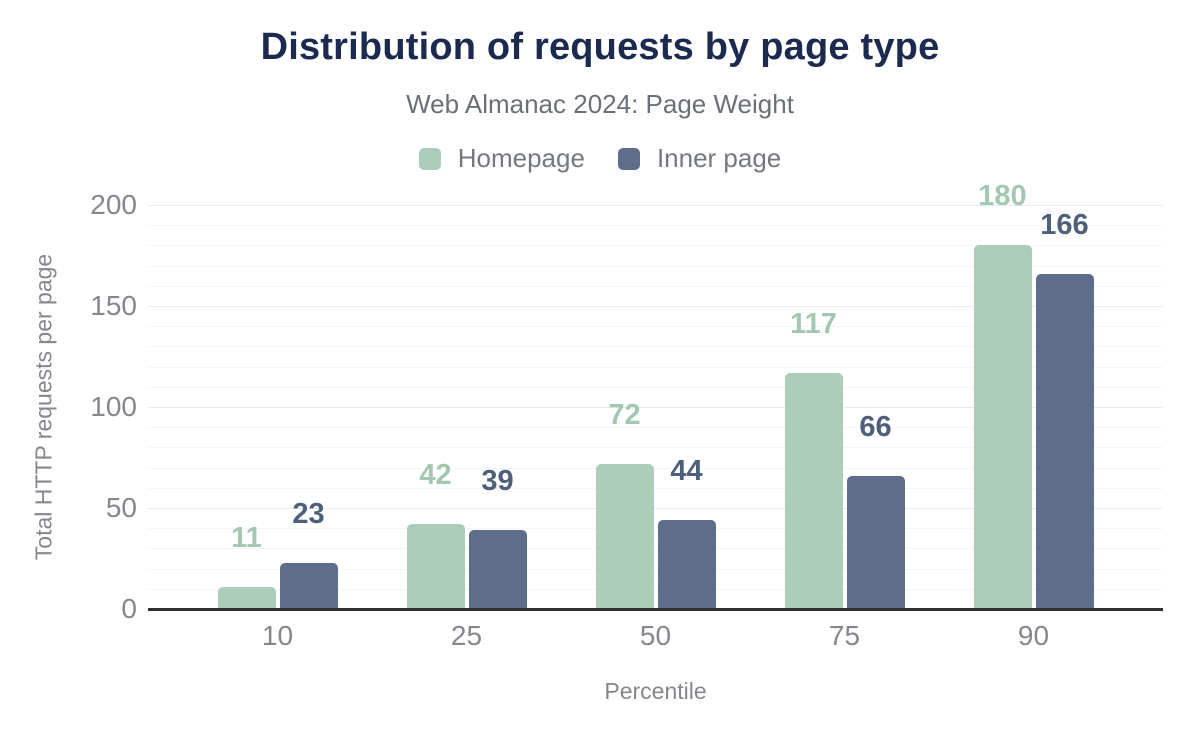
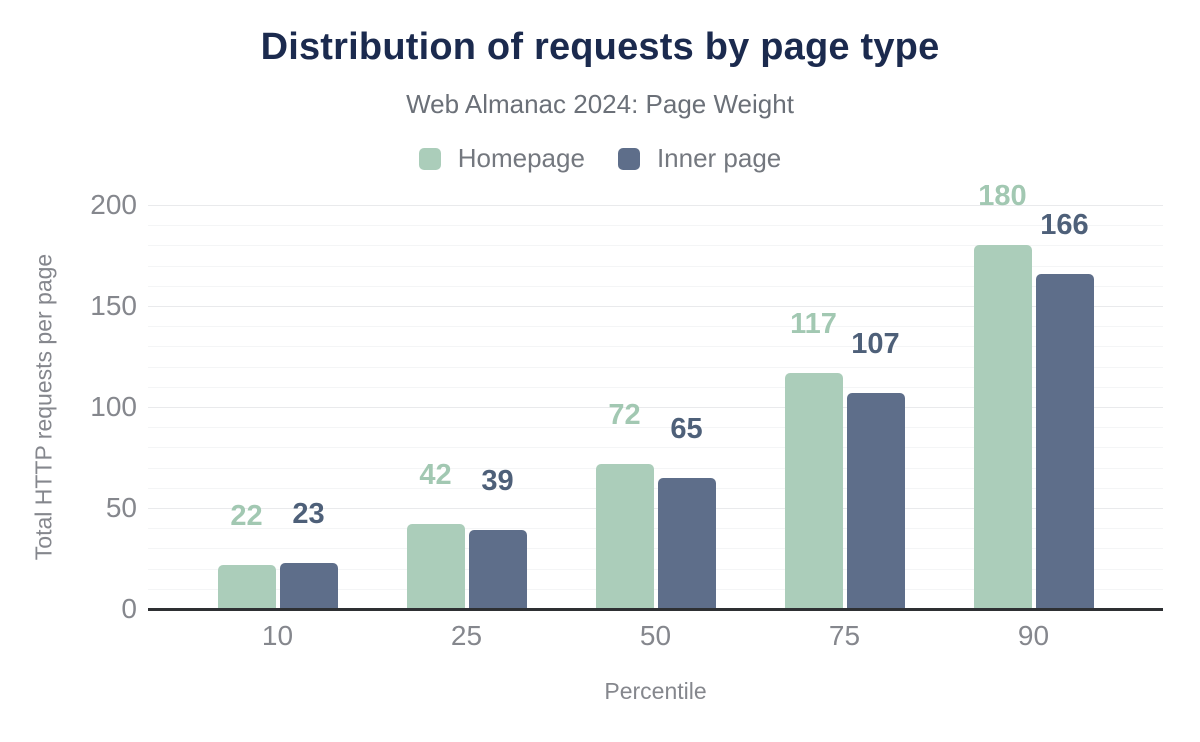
Homepage/10: 11 -> 22
Inner page/50: 44 -> 65
Inner page/75: 66 -> 107
